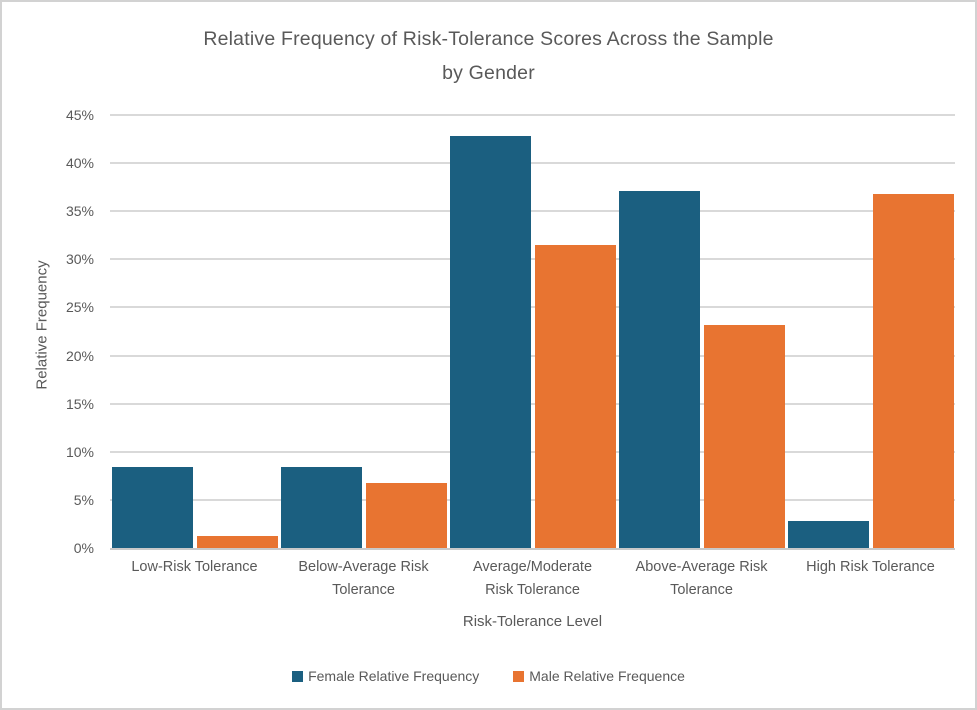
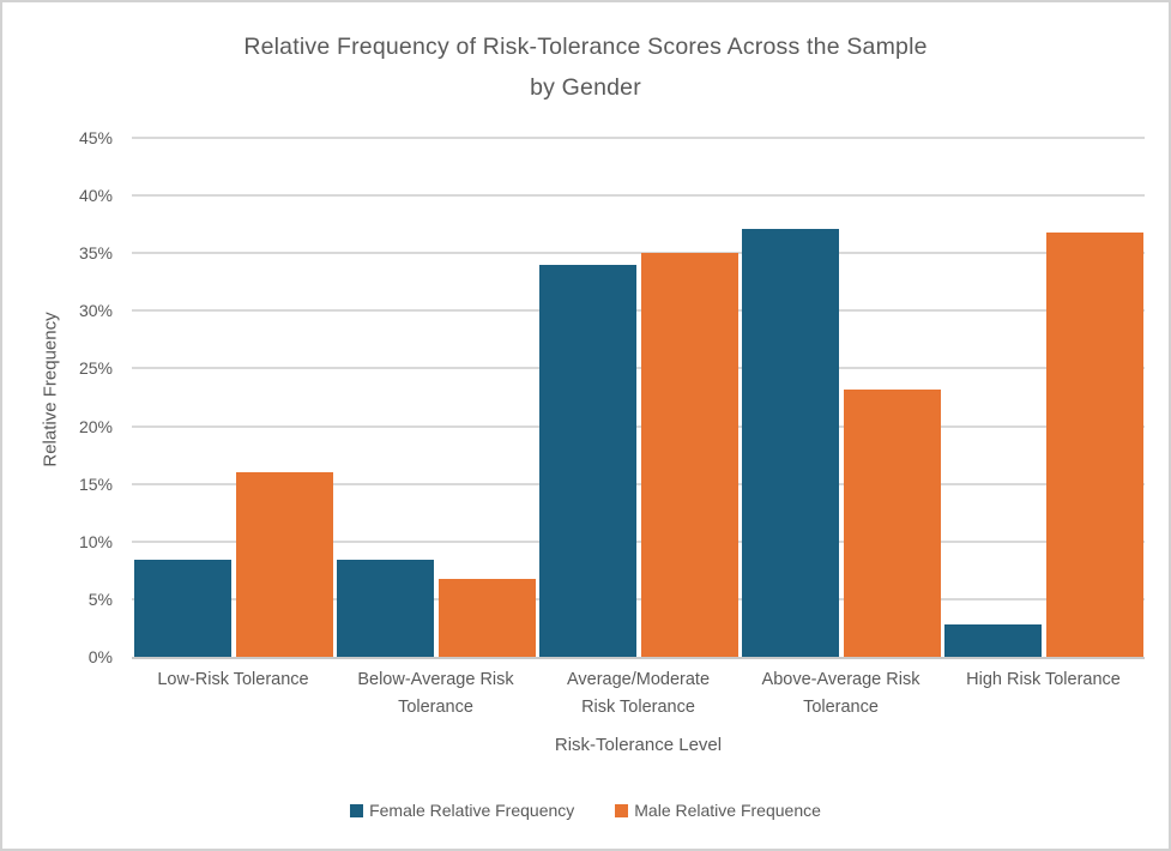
Male Relative Frequence/Low-Risk Tolerance: 1% -> 16%
Female Relative Frequency/Average/Moderate Risk Tolerance: 43% -> 34%
Male Relative Frequence/Average/Moderate Risk Tolerance: 32% -> 35%
